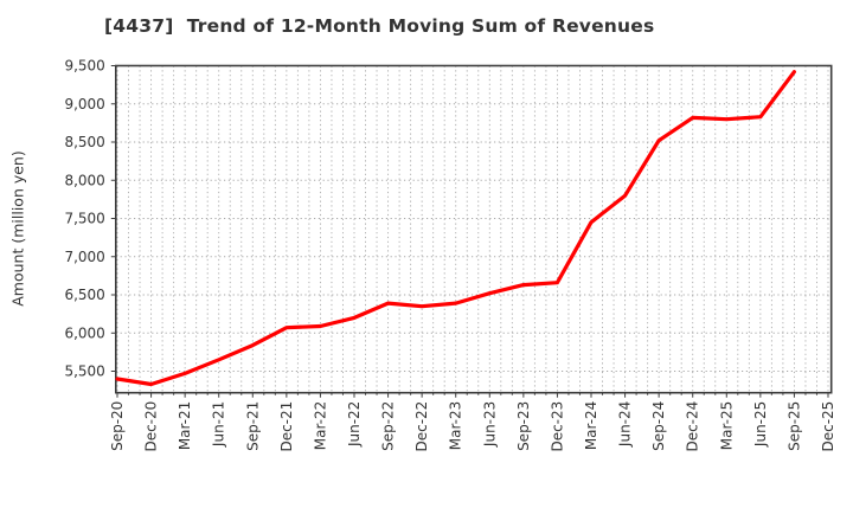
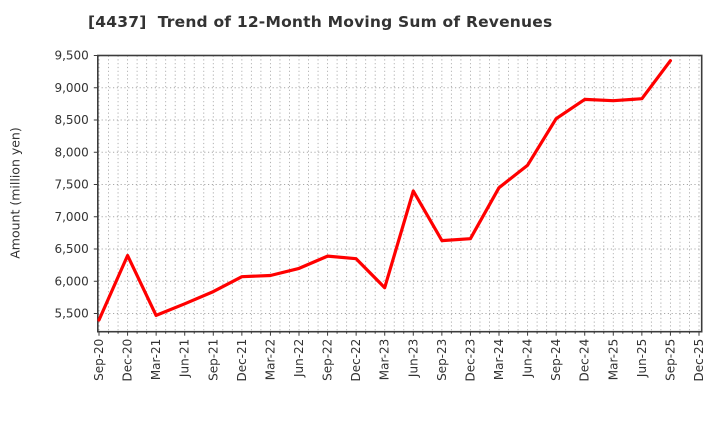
Dec-20: 5300 -> 6400
Mar-23: 6400 -> 5900
Jun-23: 6500 -> 7400
